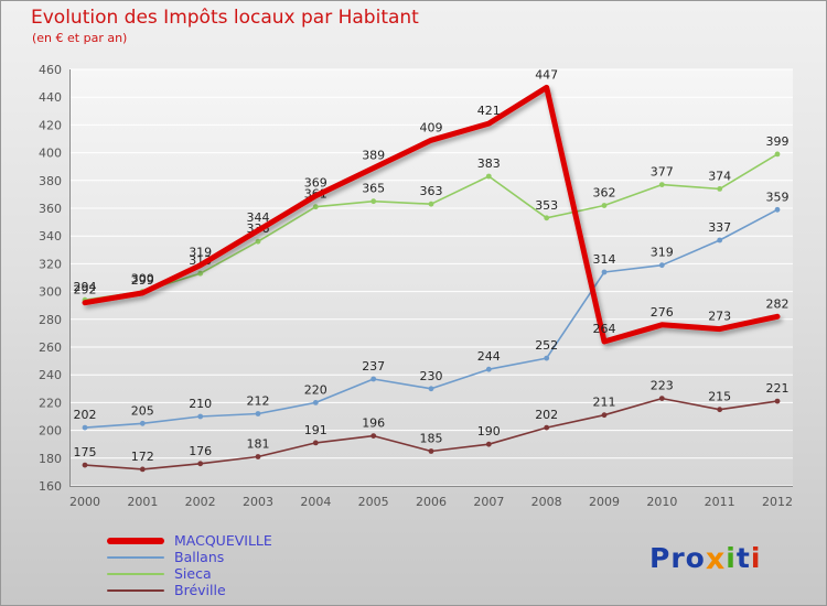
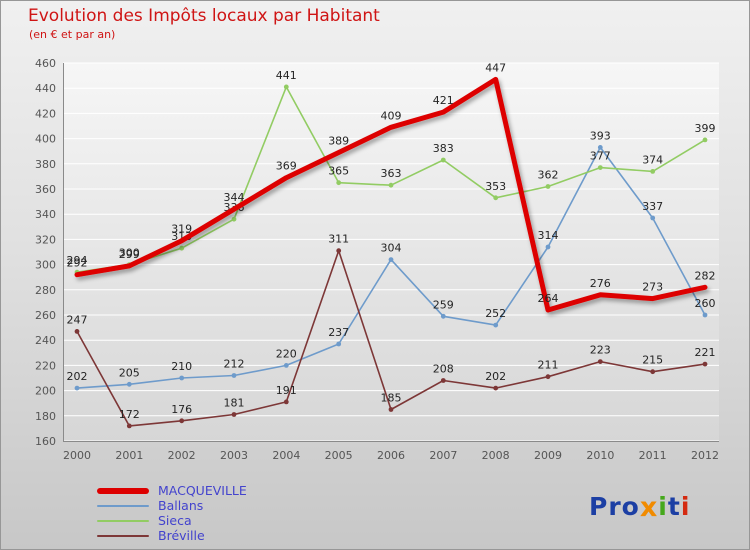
Bréville/2000: 175 -> 247
Sieca/2004: 361 -> 441
Bréville/2005: 196 -> 311
Ballans/2006: 230 -> 304
Ballans/2007: 244 -> 259
Bréville/2007: 190 -> 208
Ballans/2010: 319 -> 393
Ballans/2012: 359 -> 260
